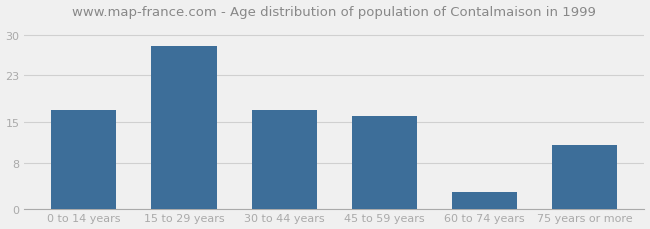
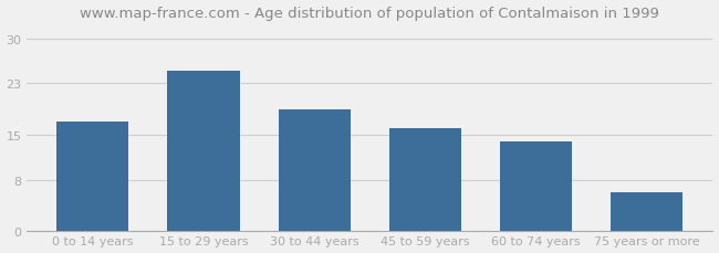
15 to 29 years: 28 -> 25
30 to 44 years: 17 -> 19
60 to 74 years: 3 -> 14
75 years or more: 11 -> 6
